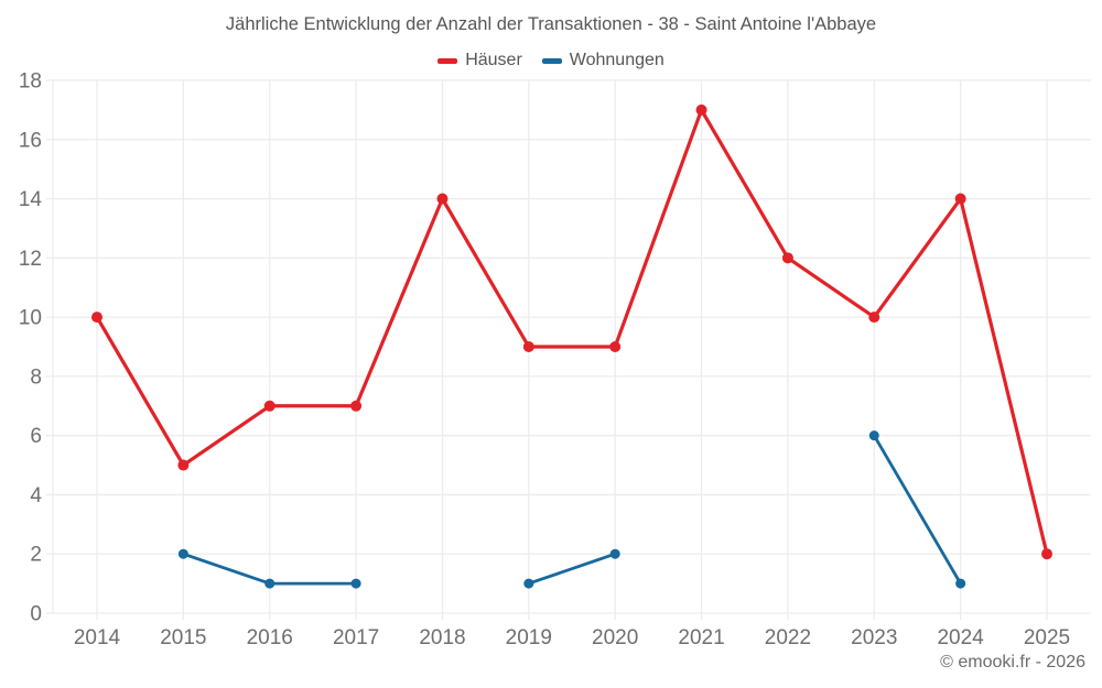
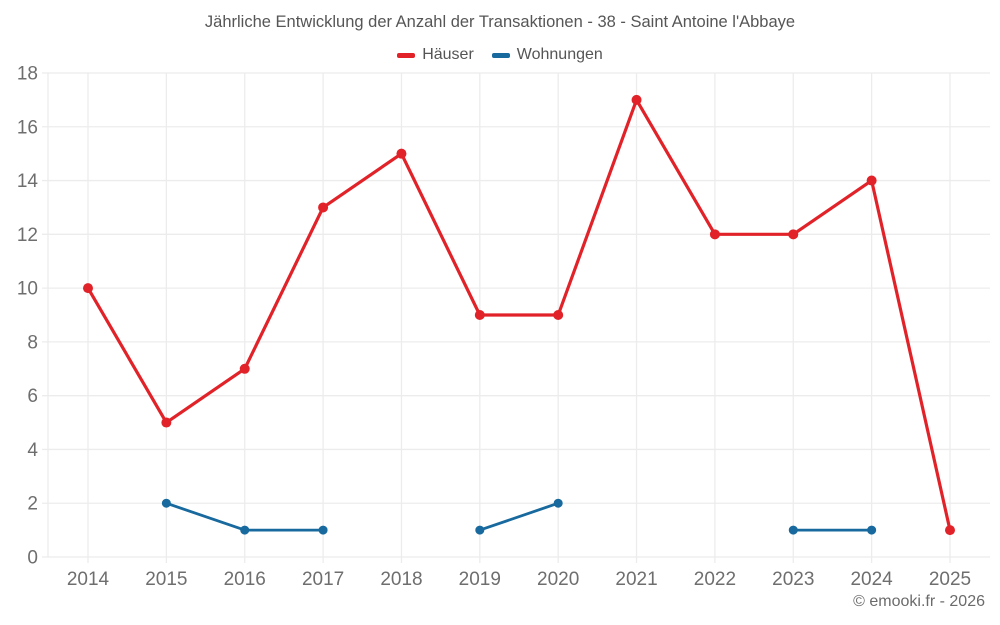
Häuser/2017: 7 -> 13
Häuser/2018: 14 -> 15
Häuser/2023: 10 -> 12
Wohnungen/2023: 6 -> 1
Häuser/2025: 2 -> 1
